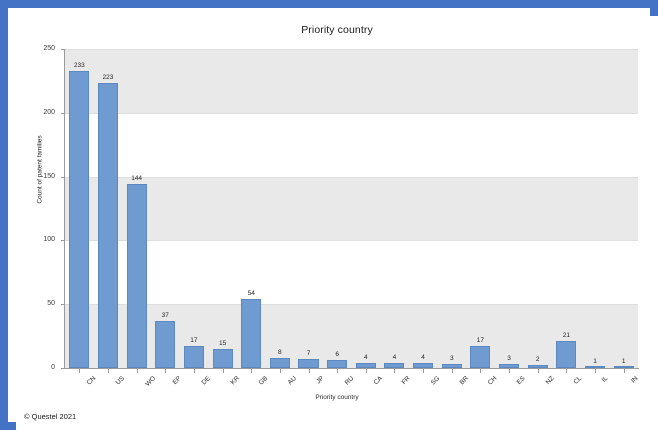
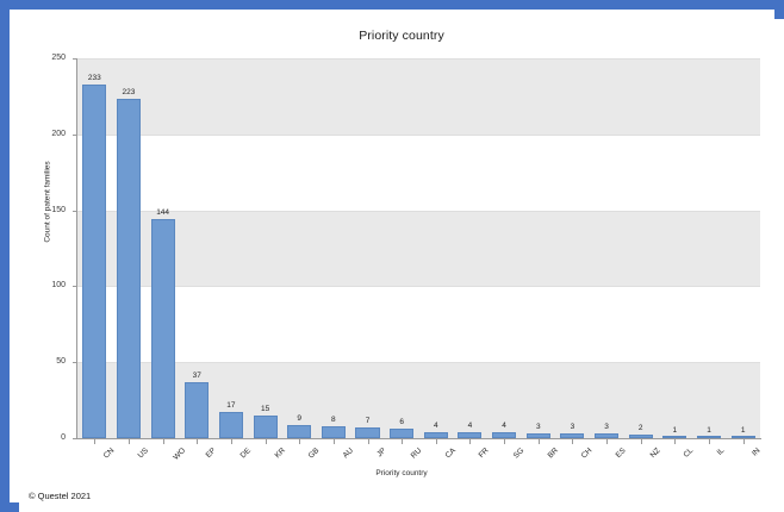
GB: 54 -> 9
CH: 17 -> 3
CL: 21 -> 1
